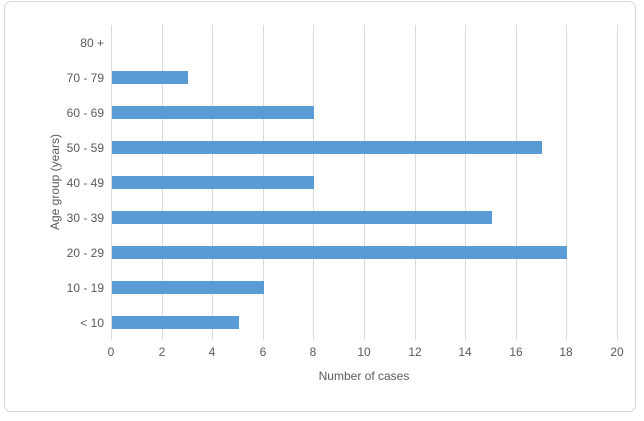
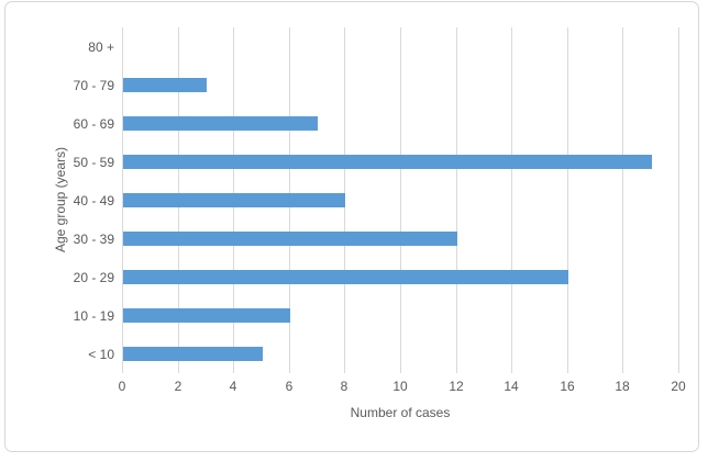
60 - 69: 8 -> 7
50 - 59: 17 -> 19
30 - 39: 15 -> 12
20 - 29: 18 -> 16
